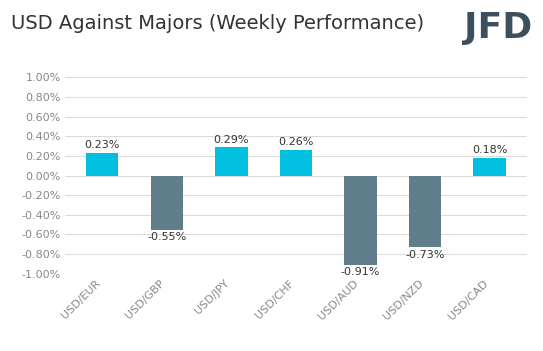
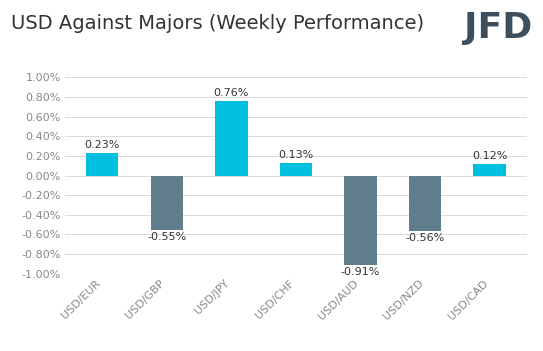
USD/JPY: 0.29% -> 0.76%
USD/CHF: 0.26% -> 0.13%
USD/NZD: -0.73% -> -0.56%
USD/CAD: 0.18% -> 0.12%
